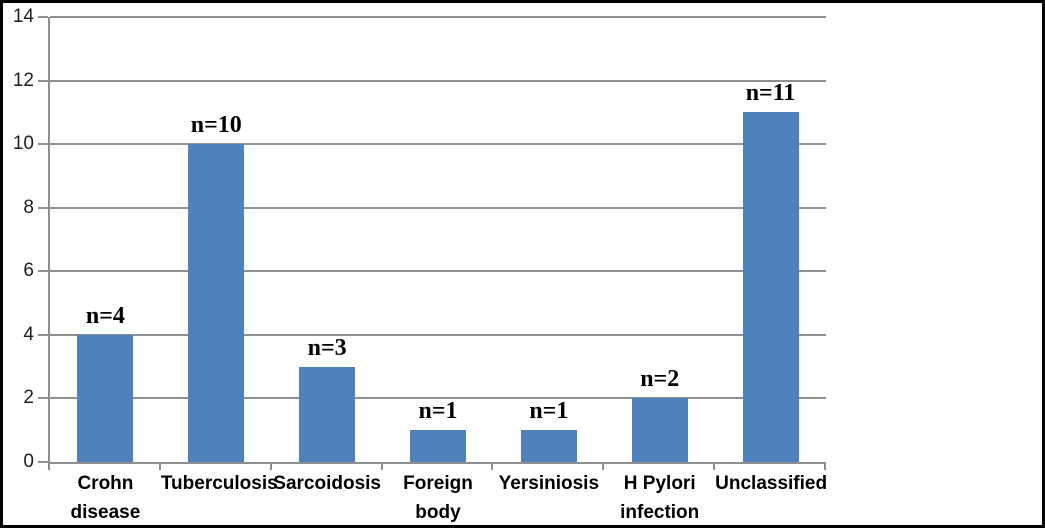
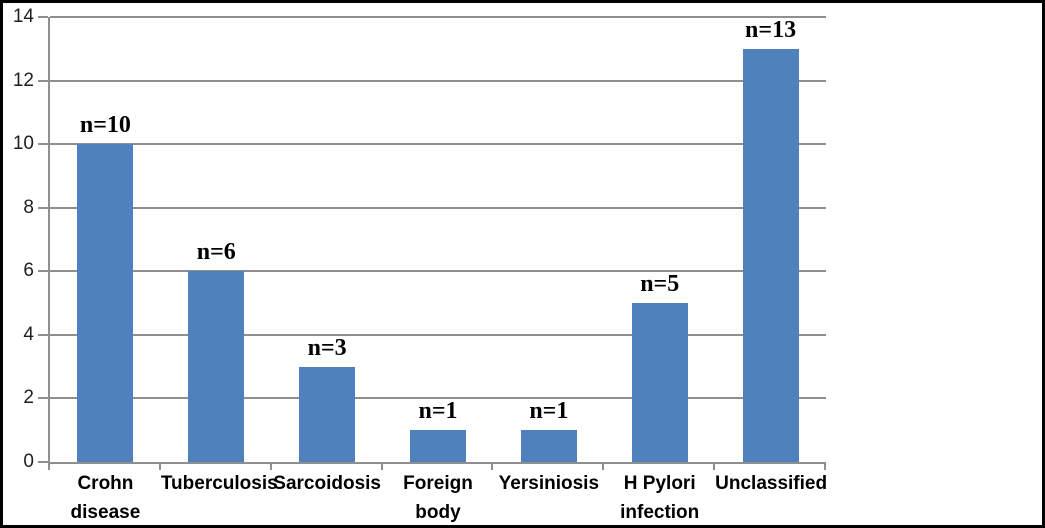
Crohn disease: 4 -> 10
Tuberculosis: 10 -> 6
H Pylori infection: 2 -> 5
Unclassified: 11 -> 13
